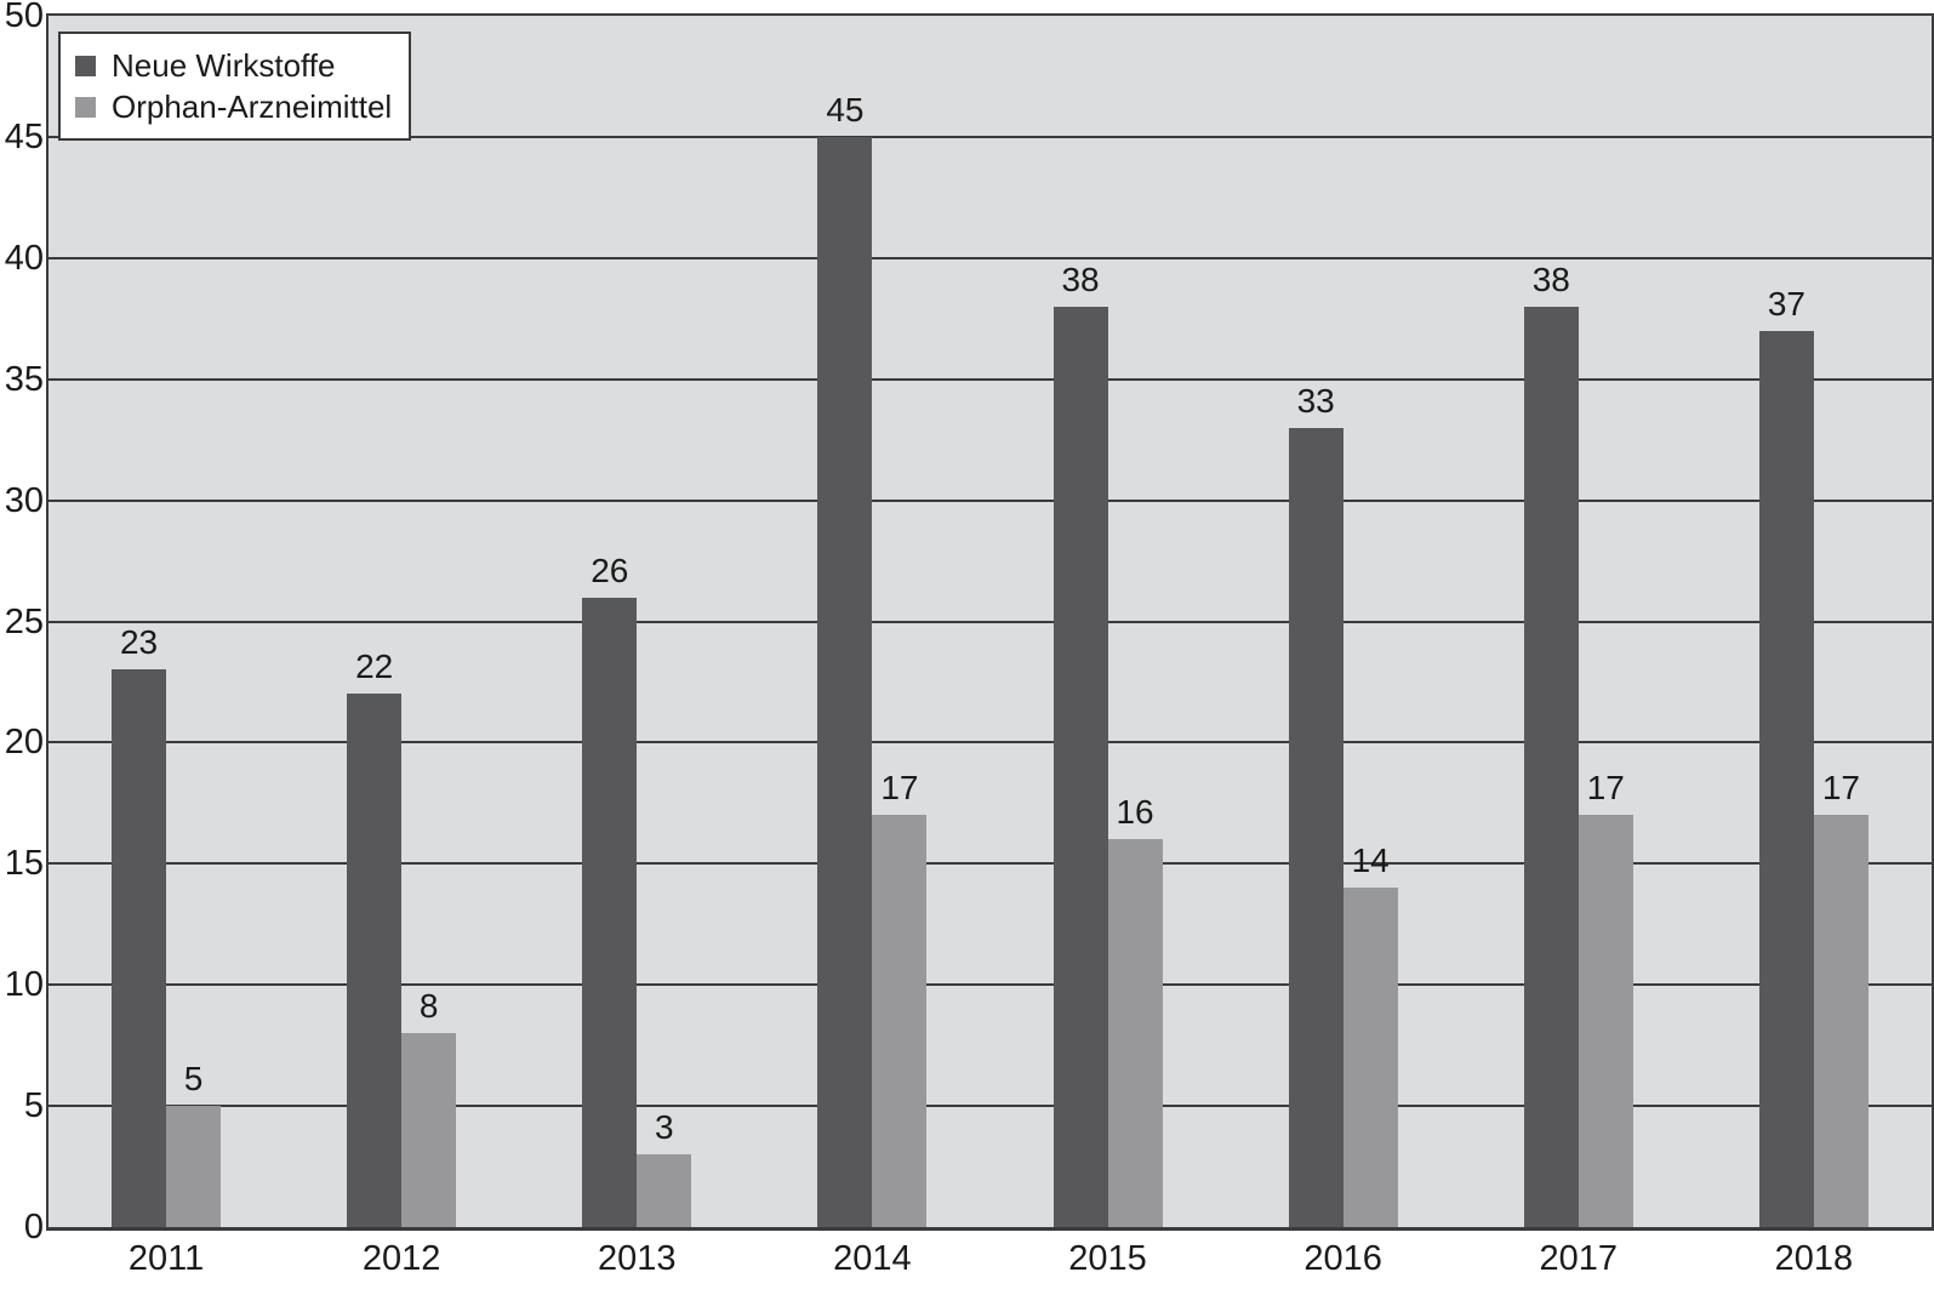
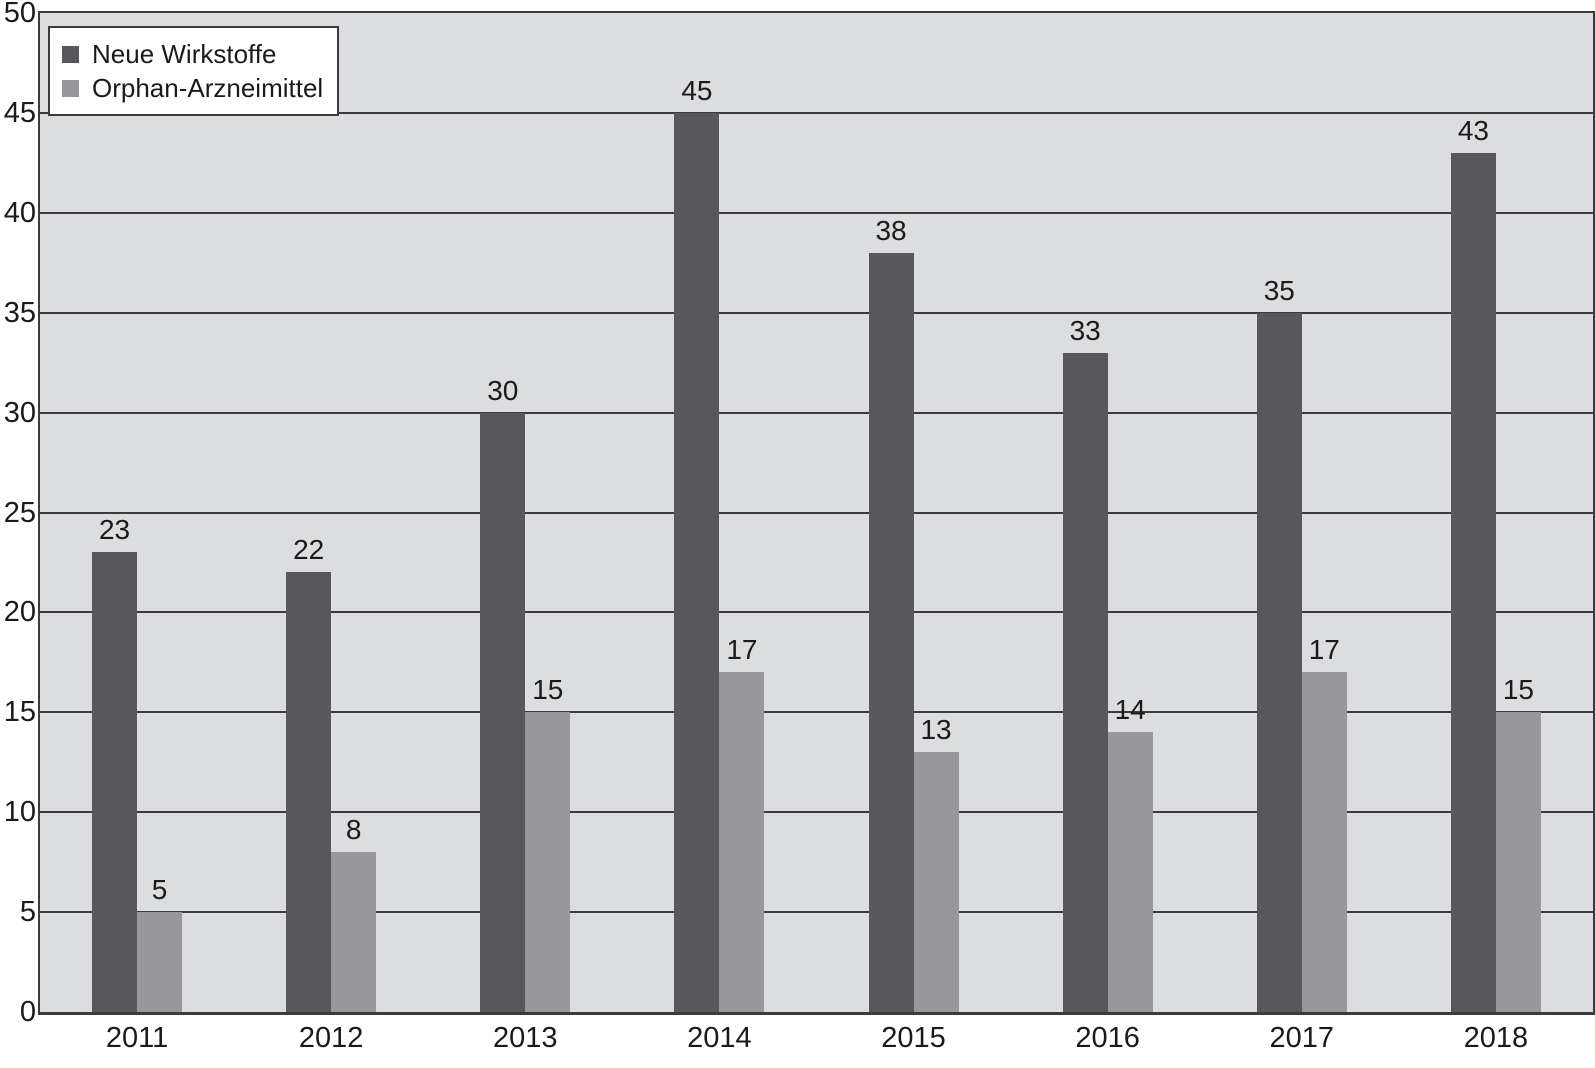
Neue Wirkstoffe/2013: 26 -> 30
Orphan-Arzneimittel/2013: 3 -> 15
Orphan-Arzneimittel/2015: 16 -> 13
Neue Wirkstoffe/2017: 38 -> 35
Neue Wirkstoffe/2018: 37 -> 43
Orphan-Arzneimittel/2018: 17 -> 15
